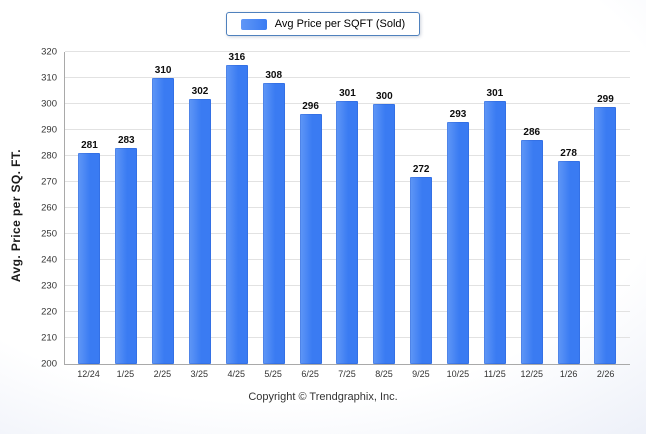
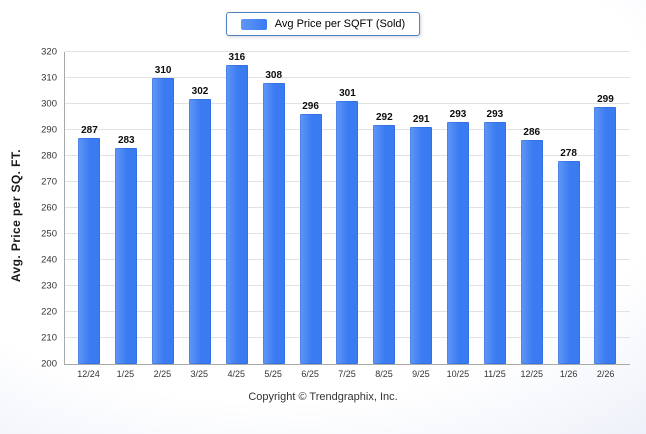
12/24: 281 -> 287
8/25: 300 -> 292
9/25: 272 -> 291
11/25: 301 -> 293
